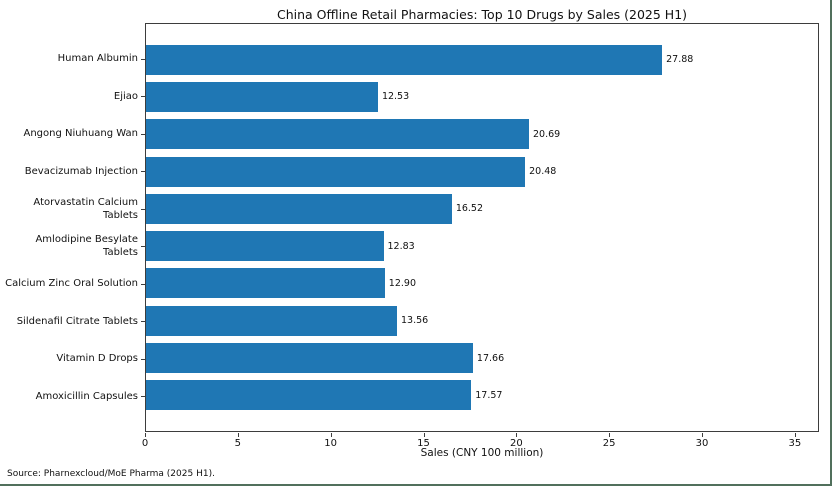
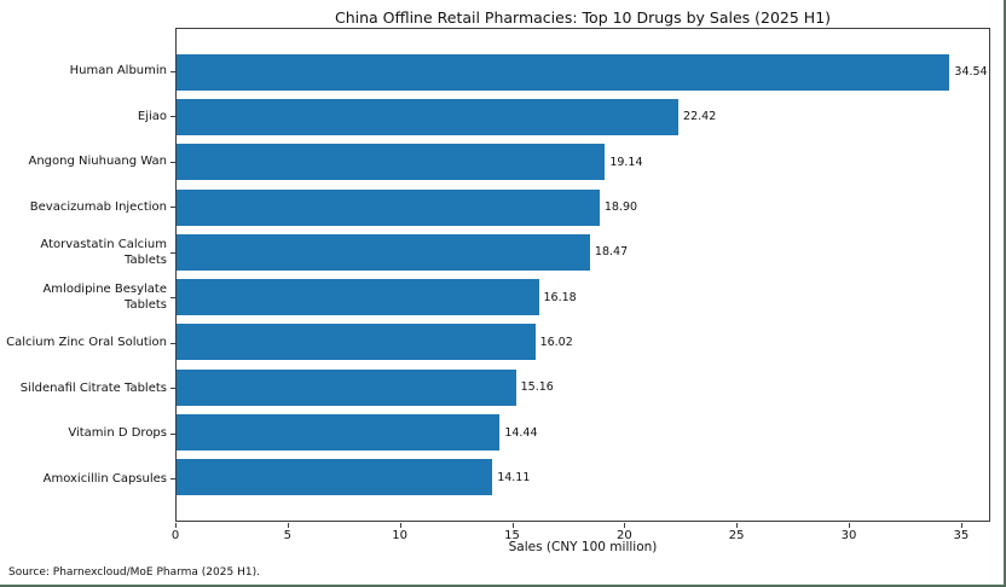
Human Albumin: 27.88 -> 34.54
Ejiao: 12.53 -> 22.42
Angong Niuhuang Wan: 20.69 -> 19.14
Bevacizumab Injection: 20.48 -> 18.90
Atorvastatin Calcium Tablets: 16.52 -> 18.47
Amlodipine Besylate Tablets: 12.83 -> 16.18
Calcium Zinc Oral Solution: 12.90 -> 16.02
Sildenafil Citrate Tablets: 13.56 -> 15.16
Vitamin D Drops: 17.66 -> 14.44
Amoxicillin Capsules: 17.57 -> 14.11
